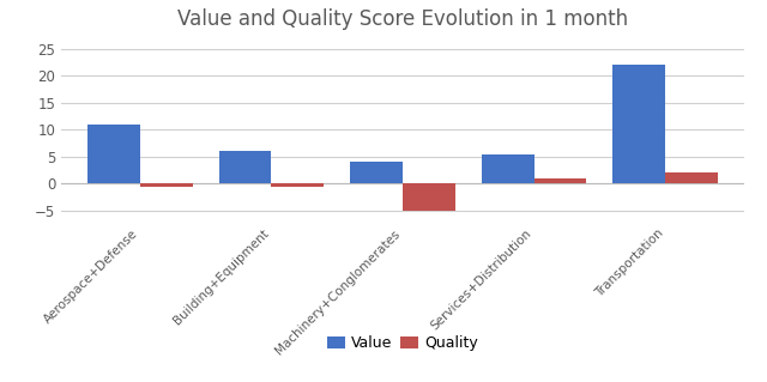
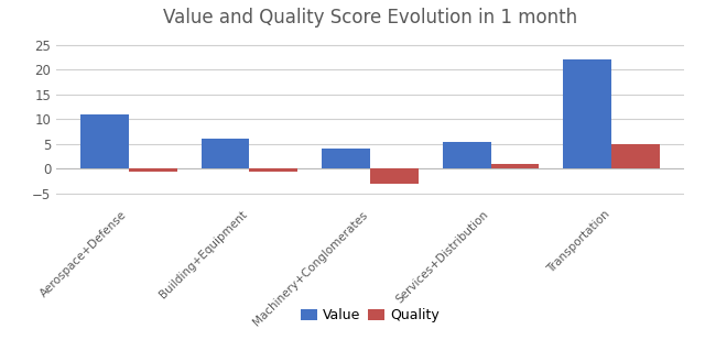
Quality/Machinery+Conglomerates: -5.0 -> -3.0
Quality/Transportation: 2.0 -> 5.0
